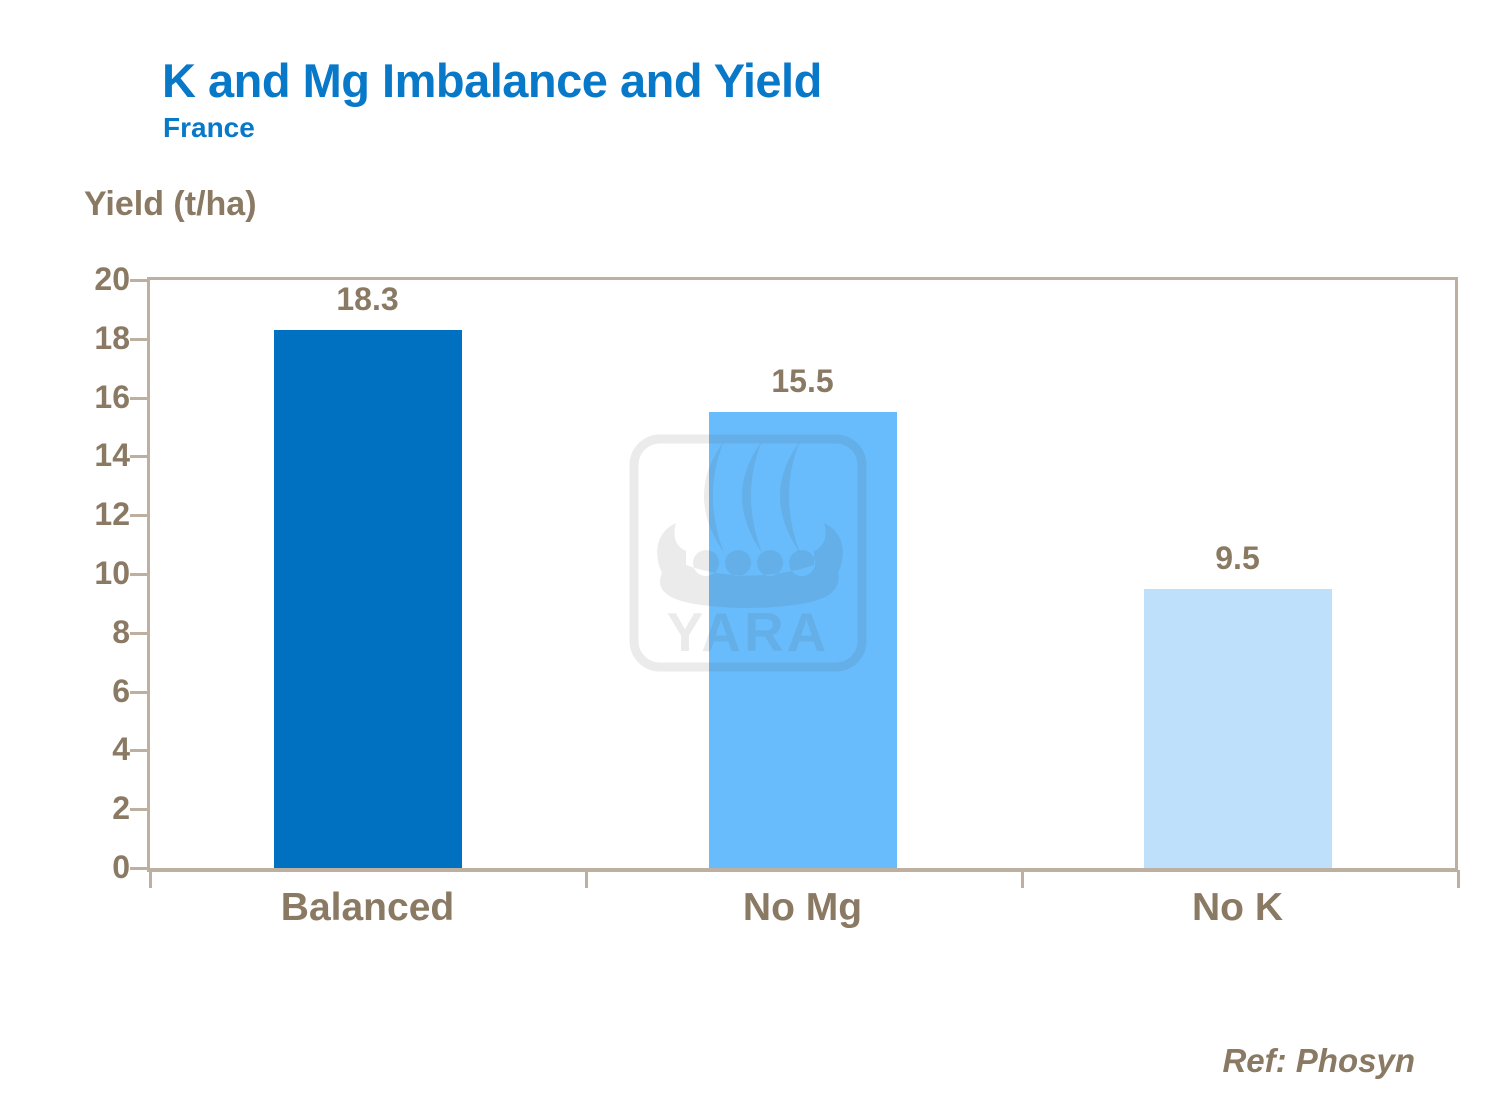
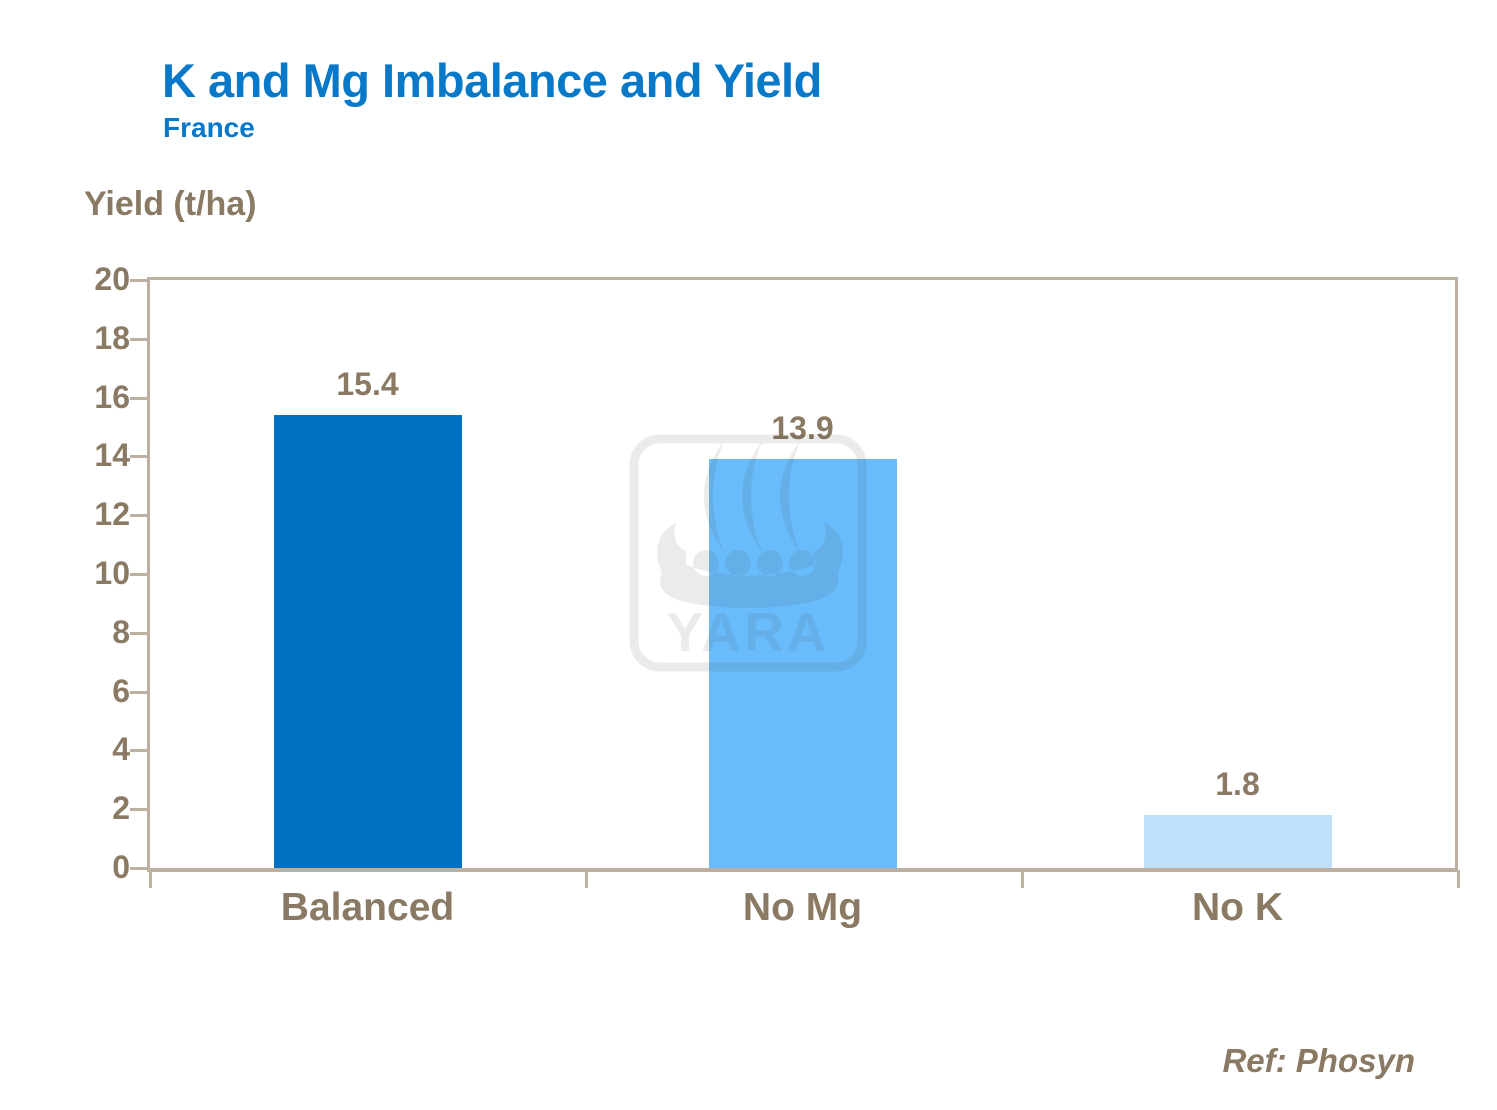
Balanced: 18.3 -> 15.4
No Mg: 15.5 -> 13.9
No K: 9.5 -> 1.8
